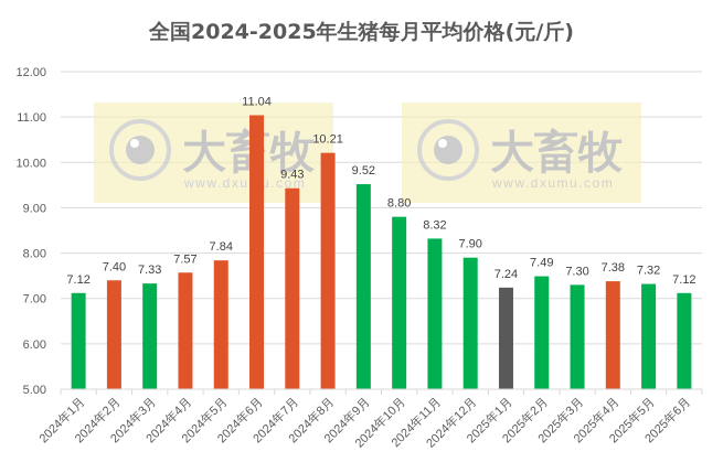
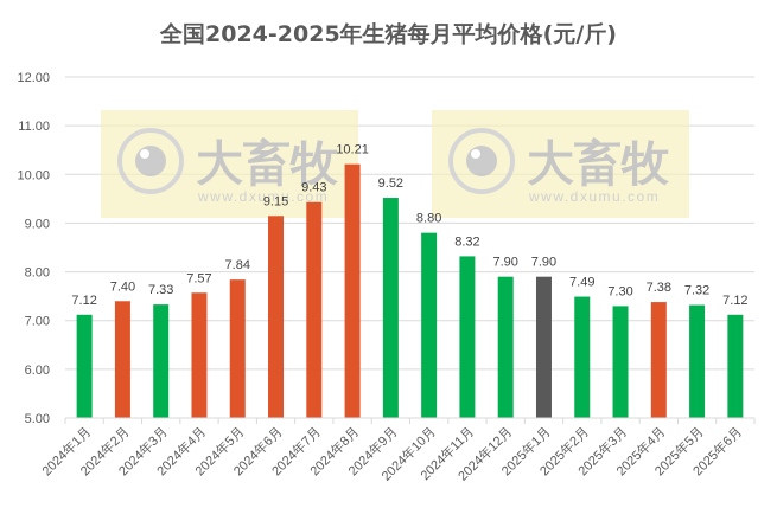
2024年6月: 11.04 -> 9.15
2025年1月: 7.24 -> 7.90
